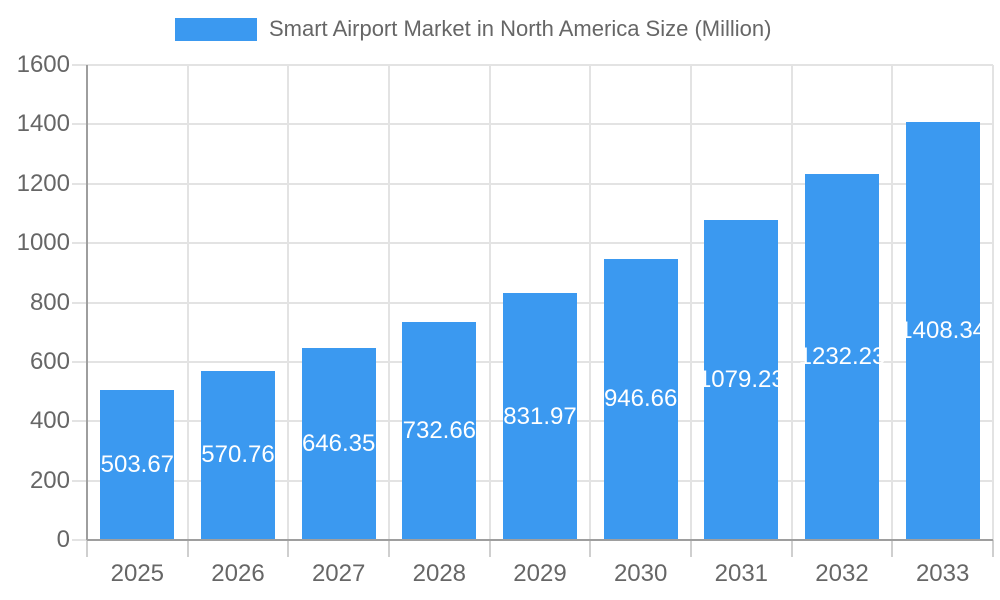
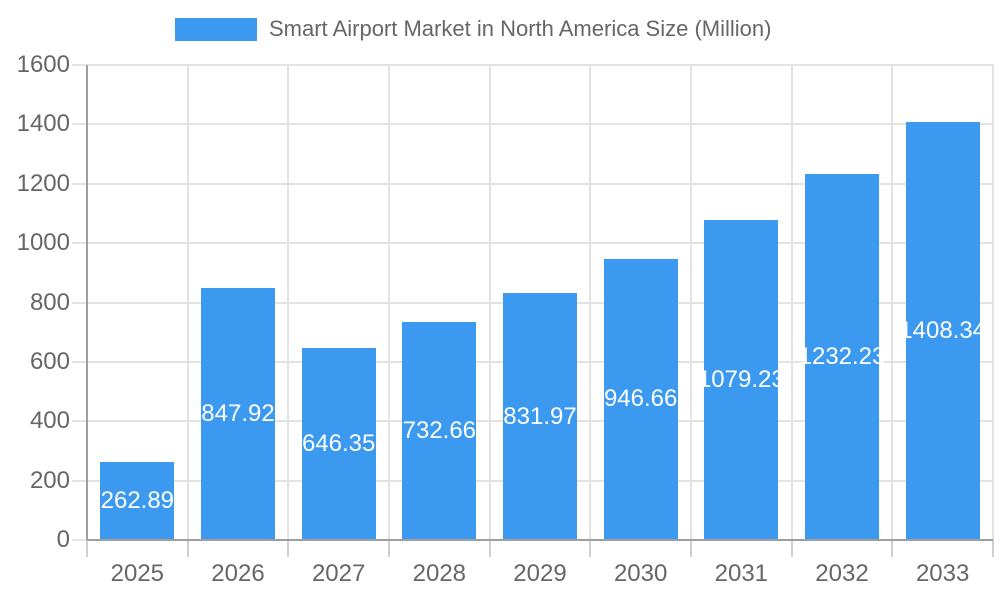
2025: 503.67 -> 262.89
2026: 570.76 -> 847.92
